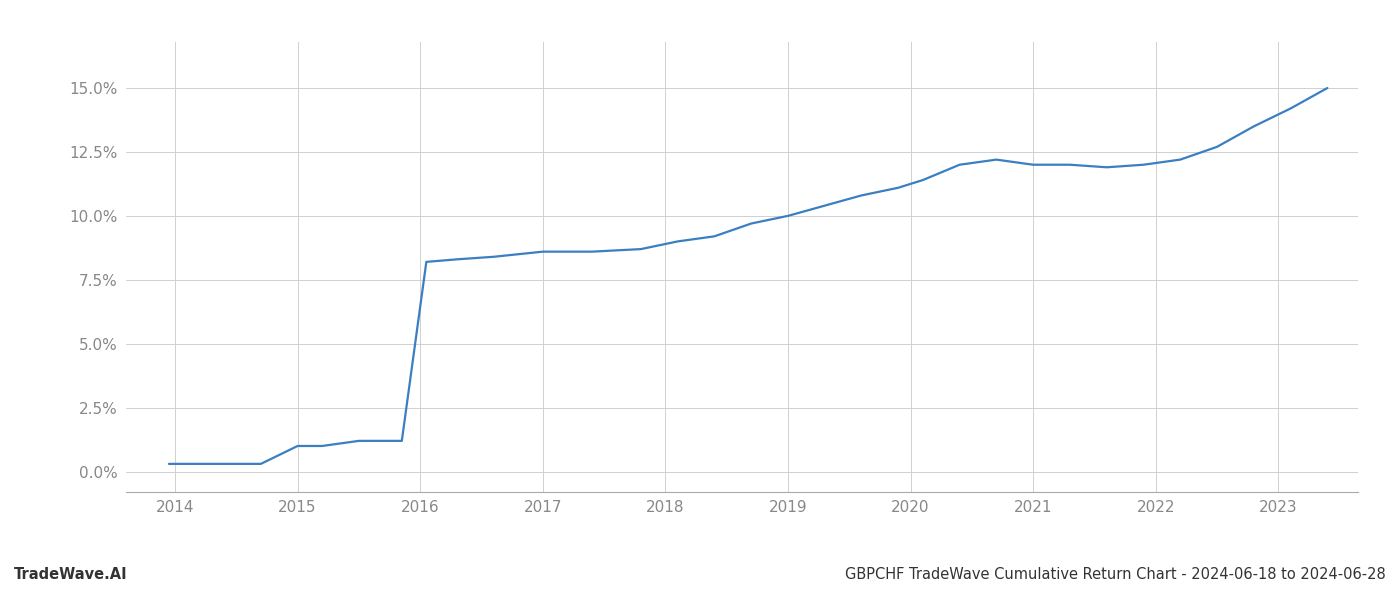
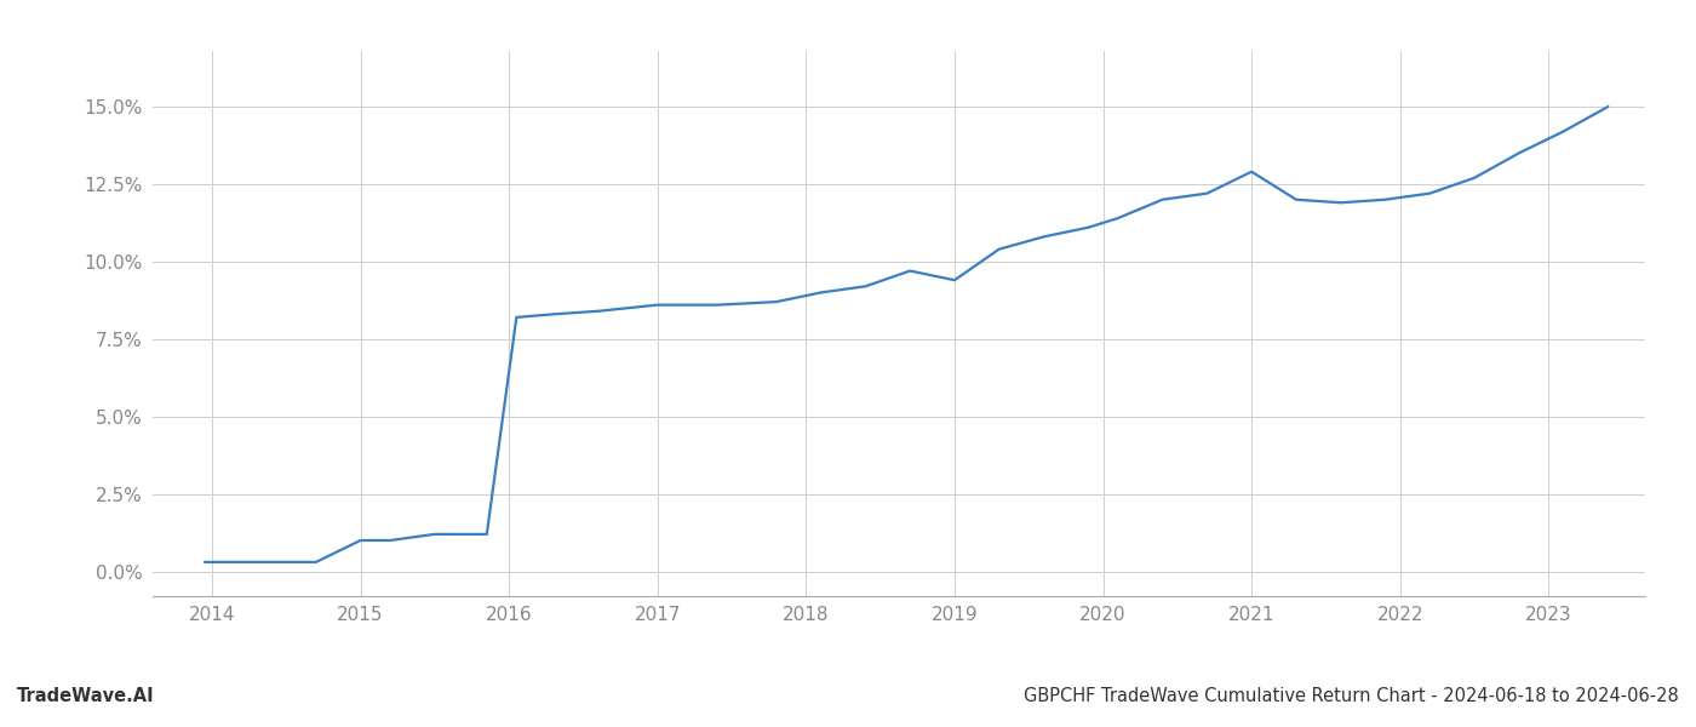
2019: 10.0% -> 9.4%
2021: 12.0% -> 12.9%
